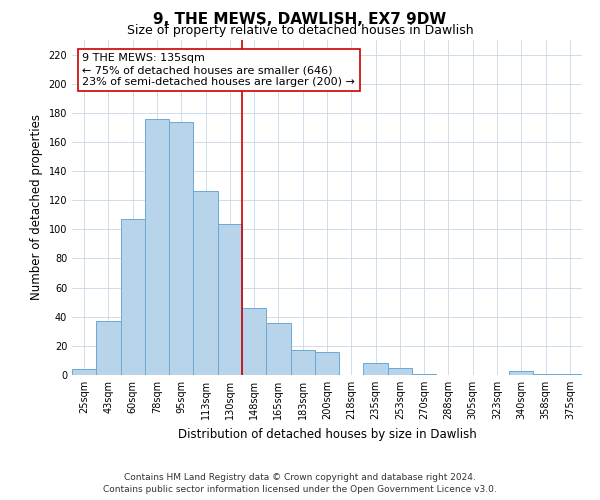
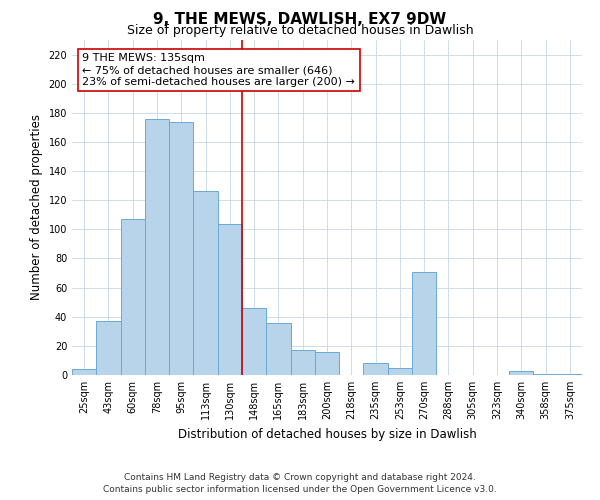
270sqm: 1 -> 71
